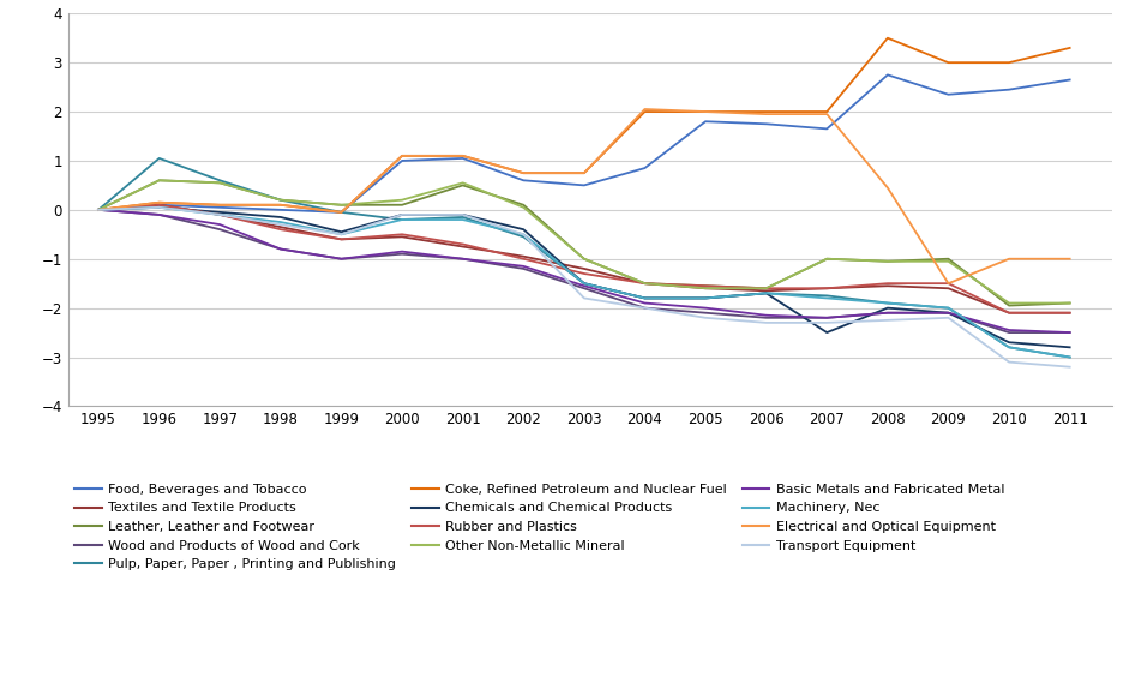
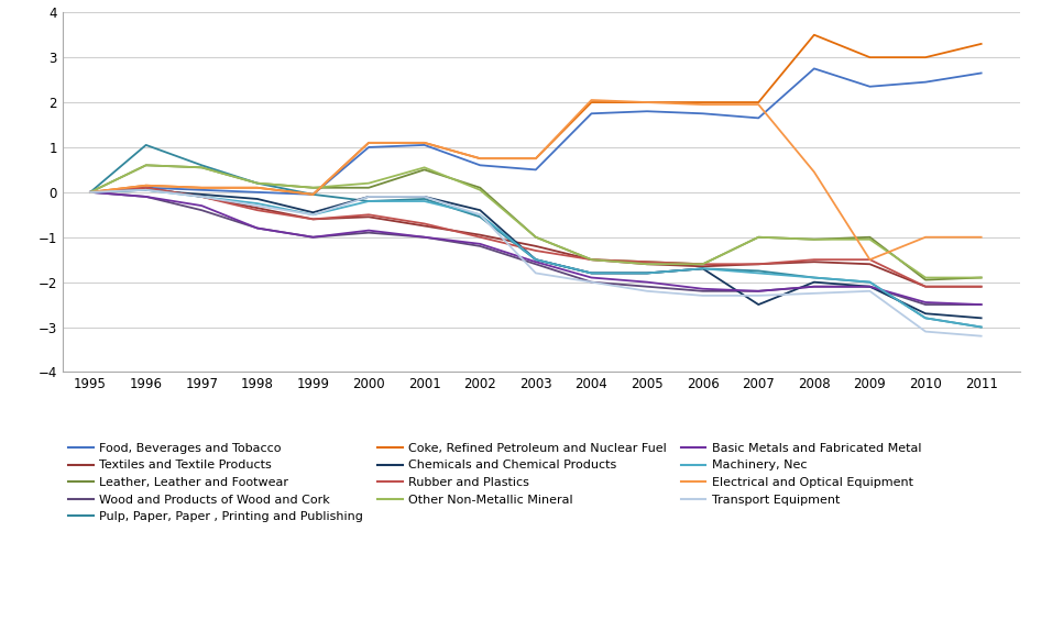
Food, Beverages and Tobacco/2004: 0.85 -> 1.75
